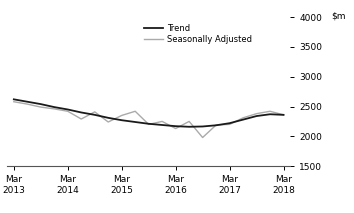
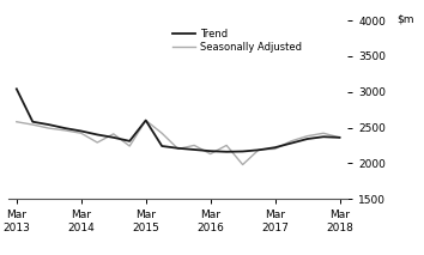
Trend/Mar 2013: 2620 -> 3040
Trend/Mar 2015: 2270 -> 2600
Seasonally Adjusted/Mar 2015: 2350 -> 2600
